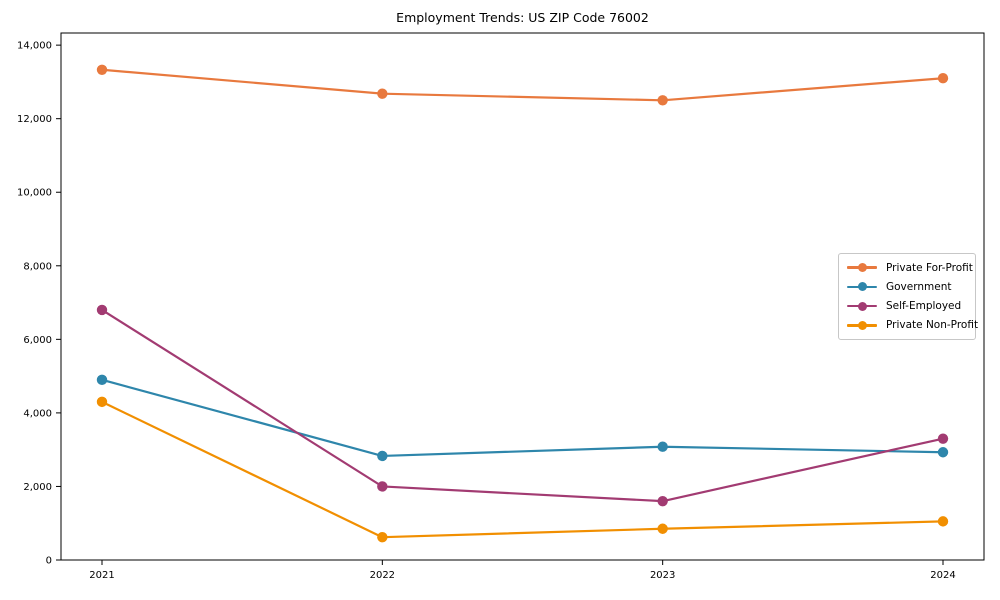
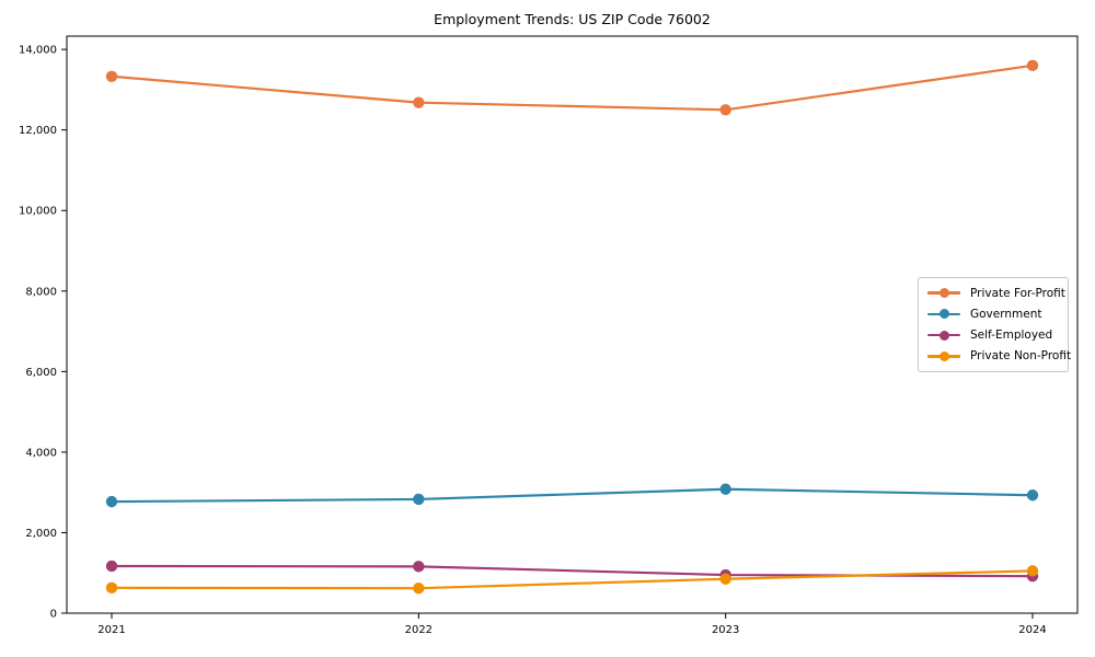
Government/2021: 4900 -> 2800
Self-Employed/2021: 6800 -> 1200
Private Non-Profit/2021: 4300 -> 600
Self-Employed/2022: 2000 -> 1200
Self-Employed/2023: 1600 -> 1000
Private For-Profit/2024: 13100 -> 13600
Self-Employed/2024: 3300 -> 900
